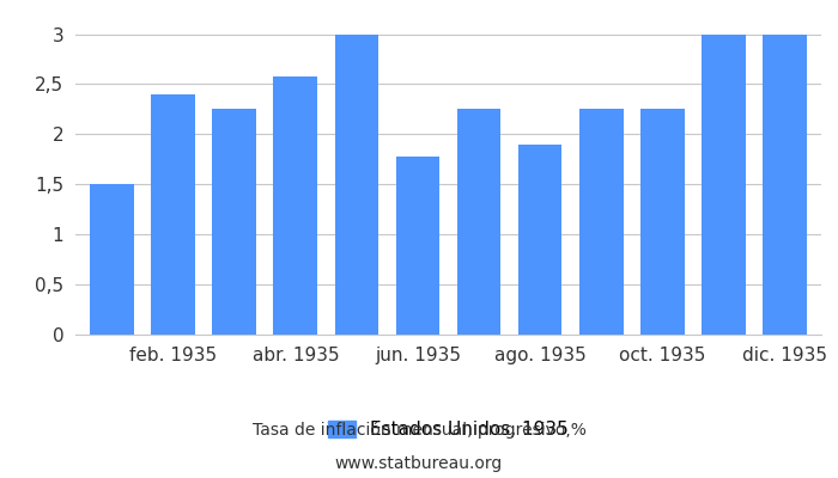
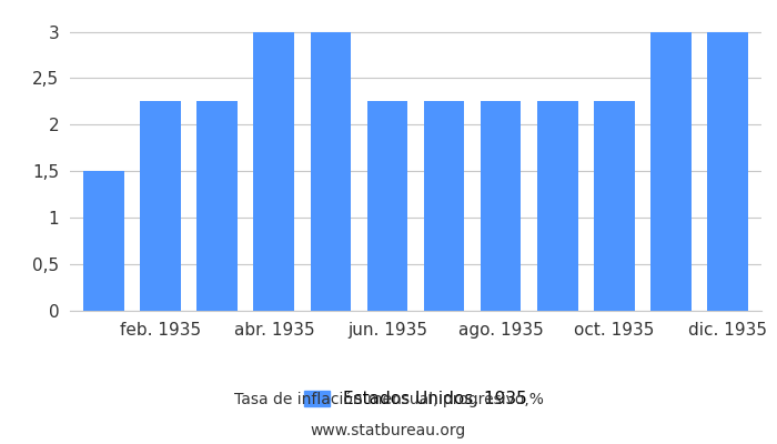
feb. 1935: 2,40 -> 2,25
abr. 1935: 2,58 -> 3,00
jun. 1935: 1,78 -> 2,25
ago. 1935: 1,90 -> 2,25
